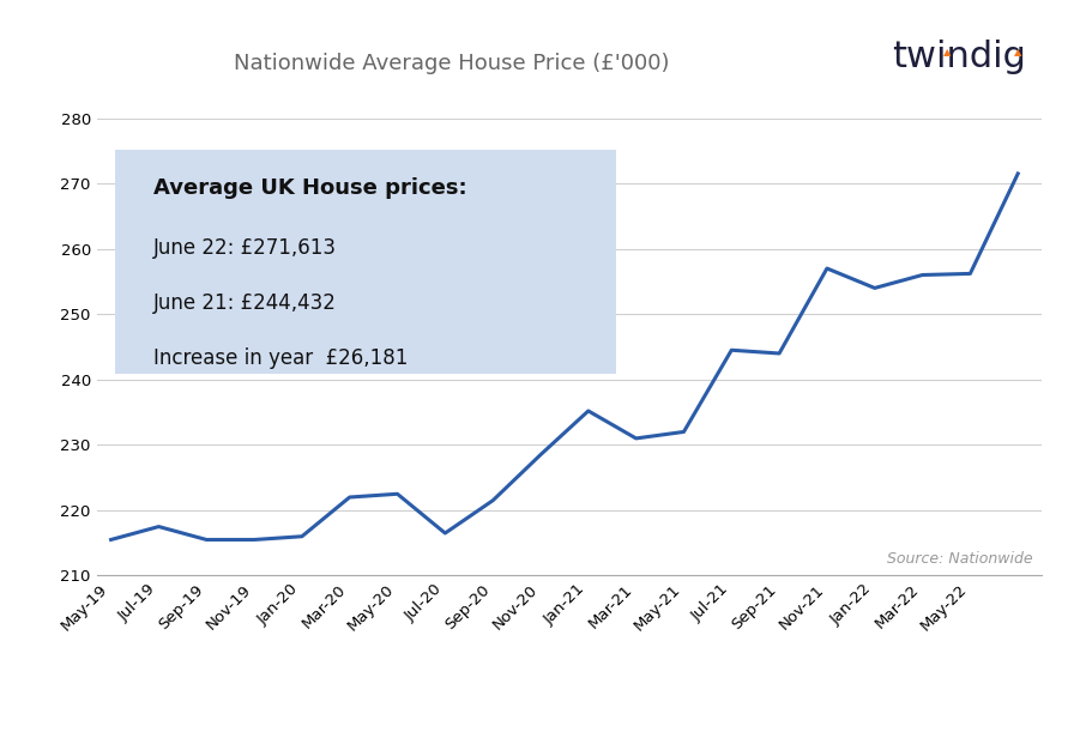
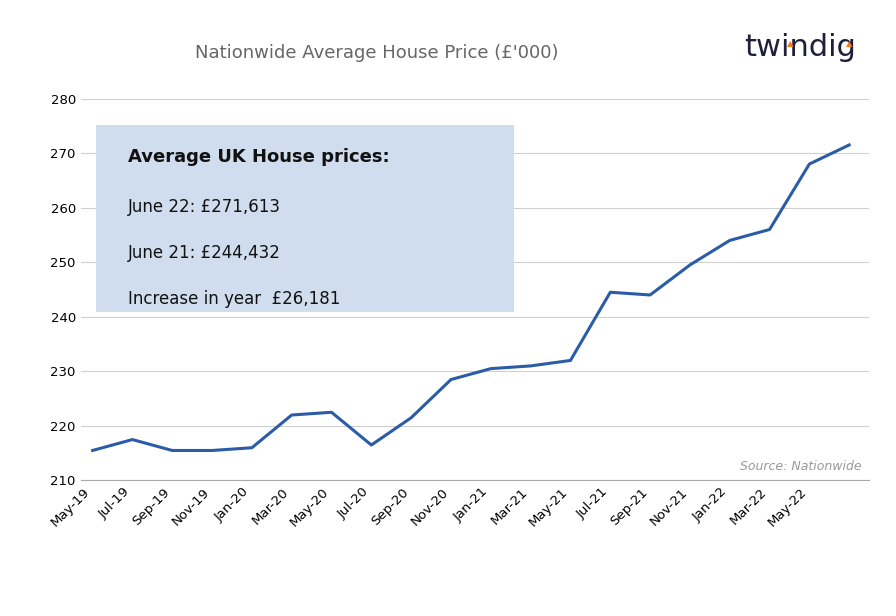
Jan-21: 235.2 -> 230.5
Nov-21: 257.0 -> 249.5
May-22: 256.2 -> 268.0
